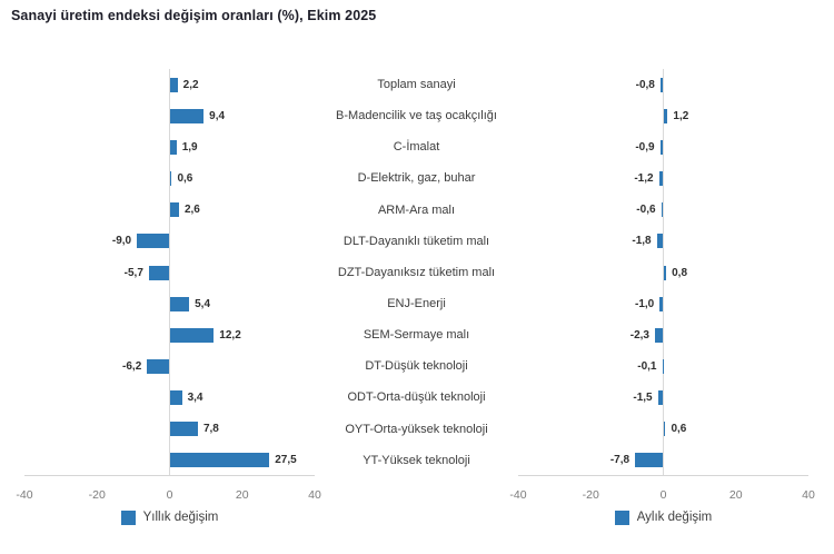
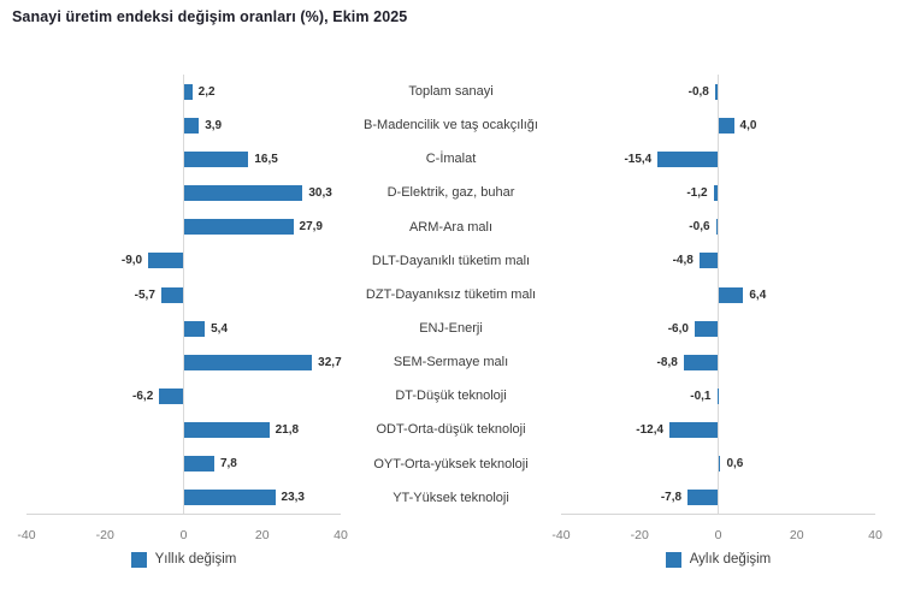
Yıllık değişim/B-Madencilik ve taş ocakçılığı: 9,4 -> 3,9
Aylık değişim/B-Madencilik ve taş ocakçılığı: 1,2 -> 4,0
Yıllık değişim/C-İmalat: 1,9 -> 16,5
Aylık değişim/C-İmalat: -0,9 -> -15,4
Yıllık değişim/D-Elektrik, gaz, buhar: 0,6 -> 30,3
Yıllık değişim/ARM-Ara malı: 2,6 -> 27,9
Aylık değişim/DLT-Dayanıklı tüketim malı: -1,8 -> -4,8
Aylık değişim/DZT-Dayanıksız tüketim malı: 0,8 -> 6,4
Aylık değişim/ENJ-Enerji: -1,0 -> -6,0
Yıllık değişim/SEM-Sermaye malı: 12,2 -> 32,7
Aylık değişim/SEM-Sermaye malı: -2,3 -> -8,8
Yıllık değişim/ODT-Orta-düşük teknoloji: 3,4 -> 21,8
Aylık değişim/ODT-Orta-düşük teknoloji: -1,5 -> -12,4
Yıllık değişim/YT-Yüksek teknoloji: 27,5 -> 23,3
